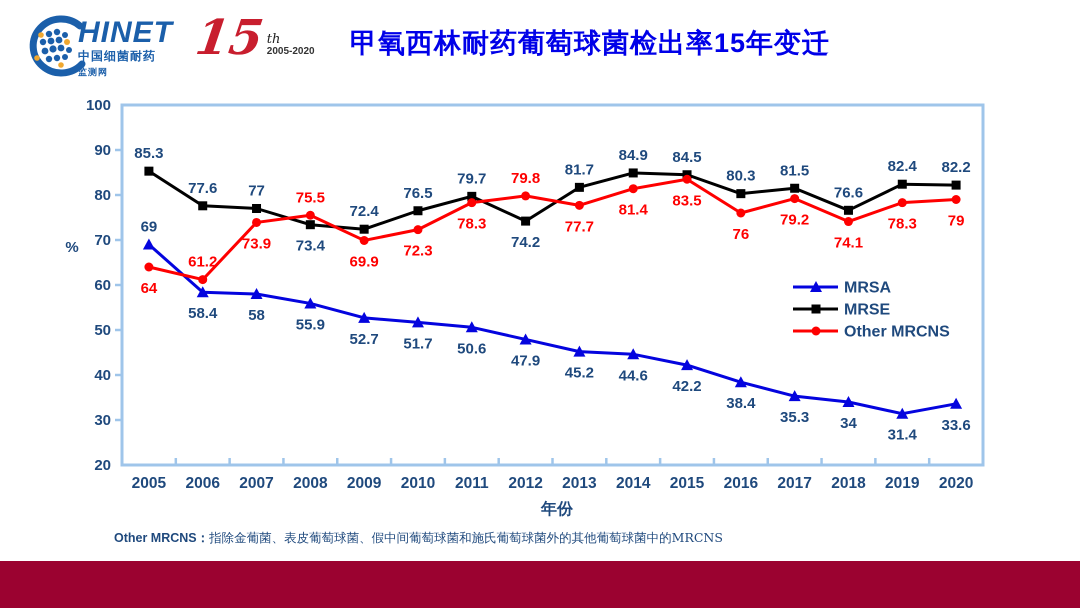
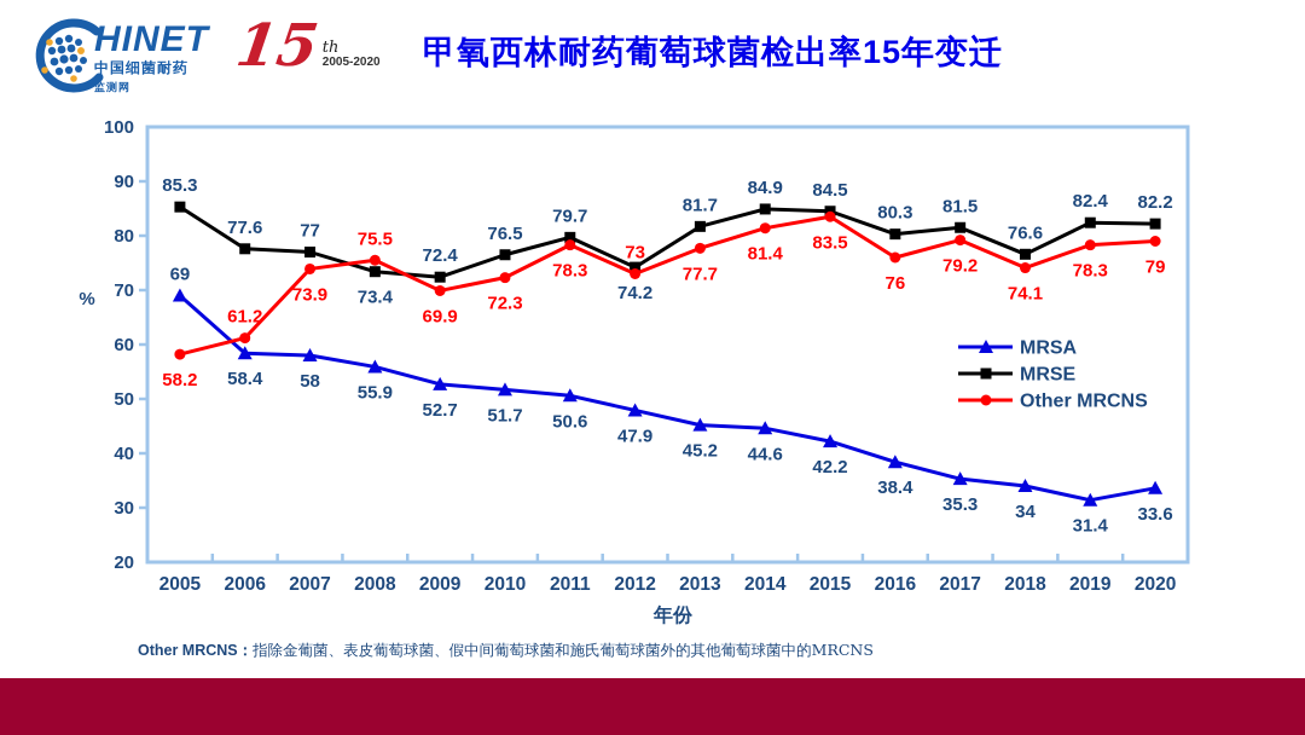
Other MRCNS/2005: 64 -> 58.2
Other MRCNS/2012: 79.8 -> 73
